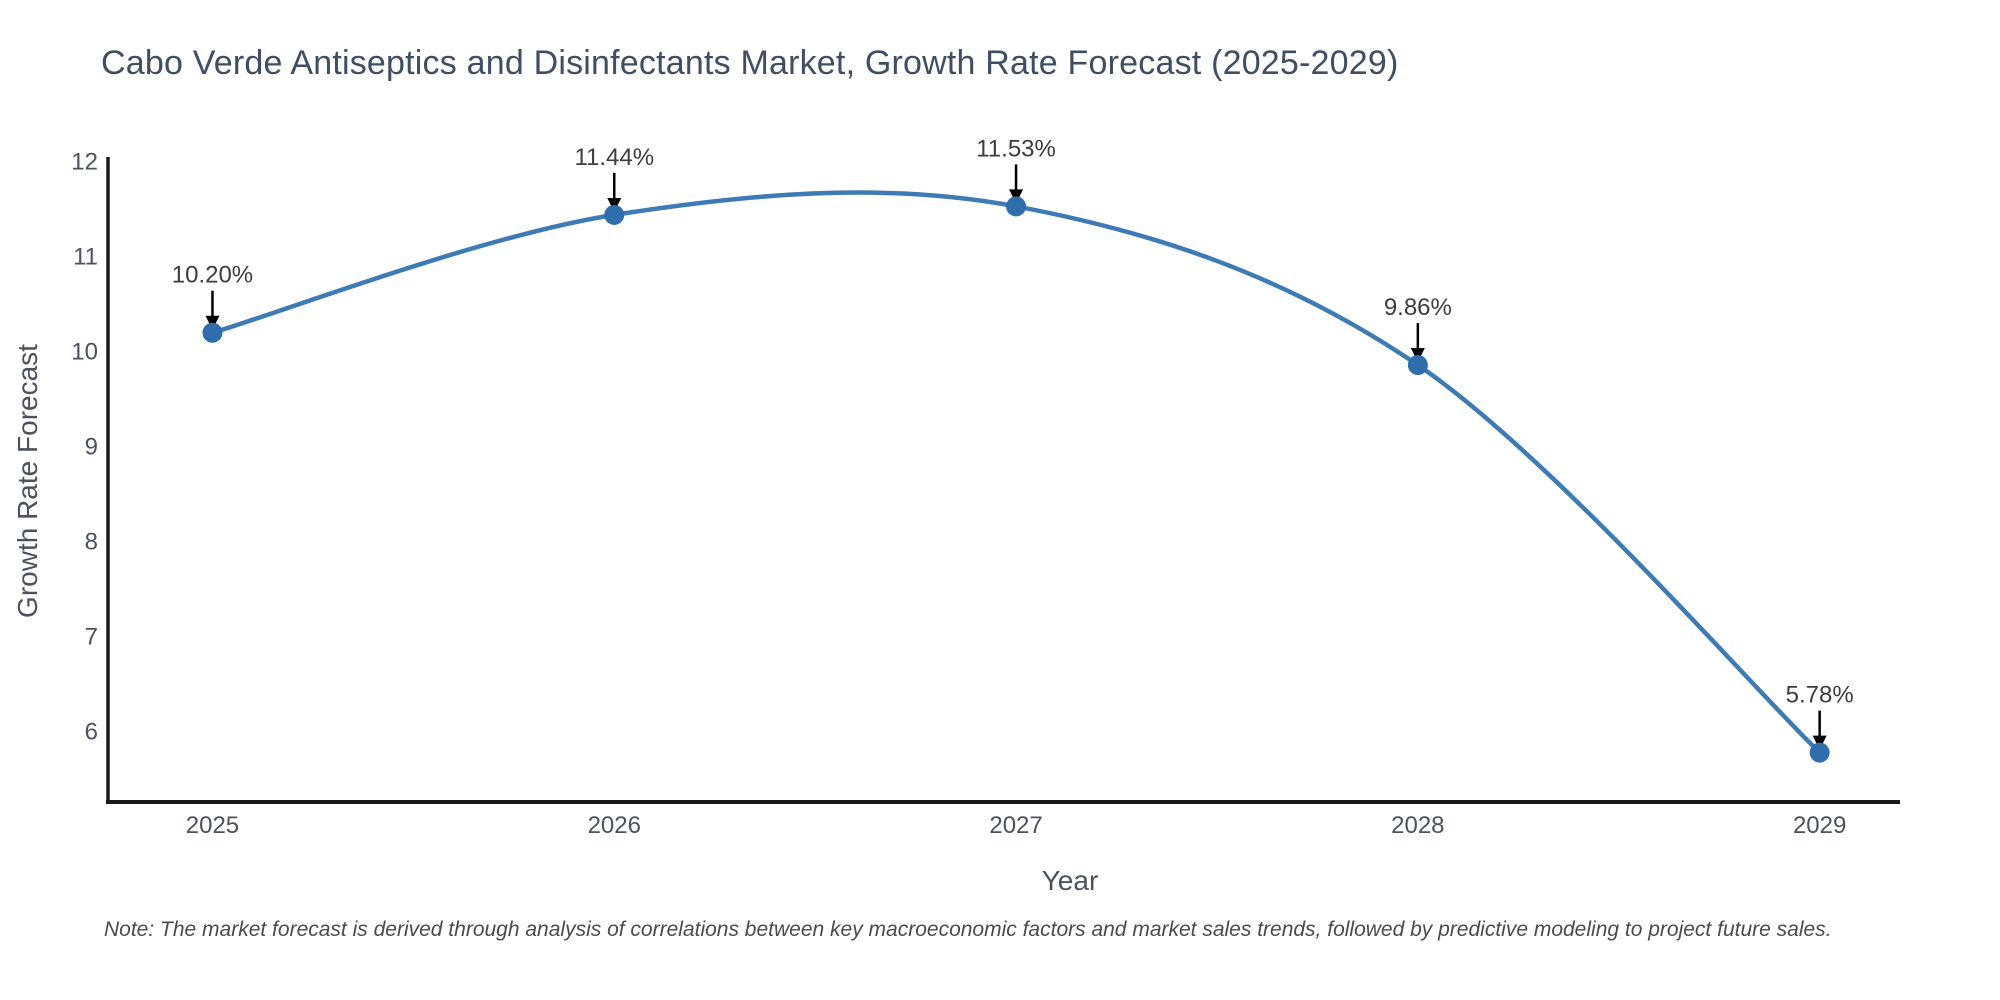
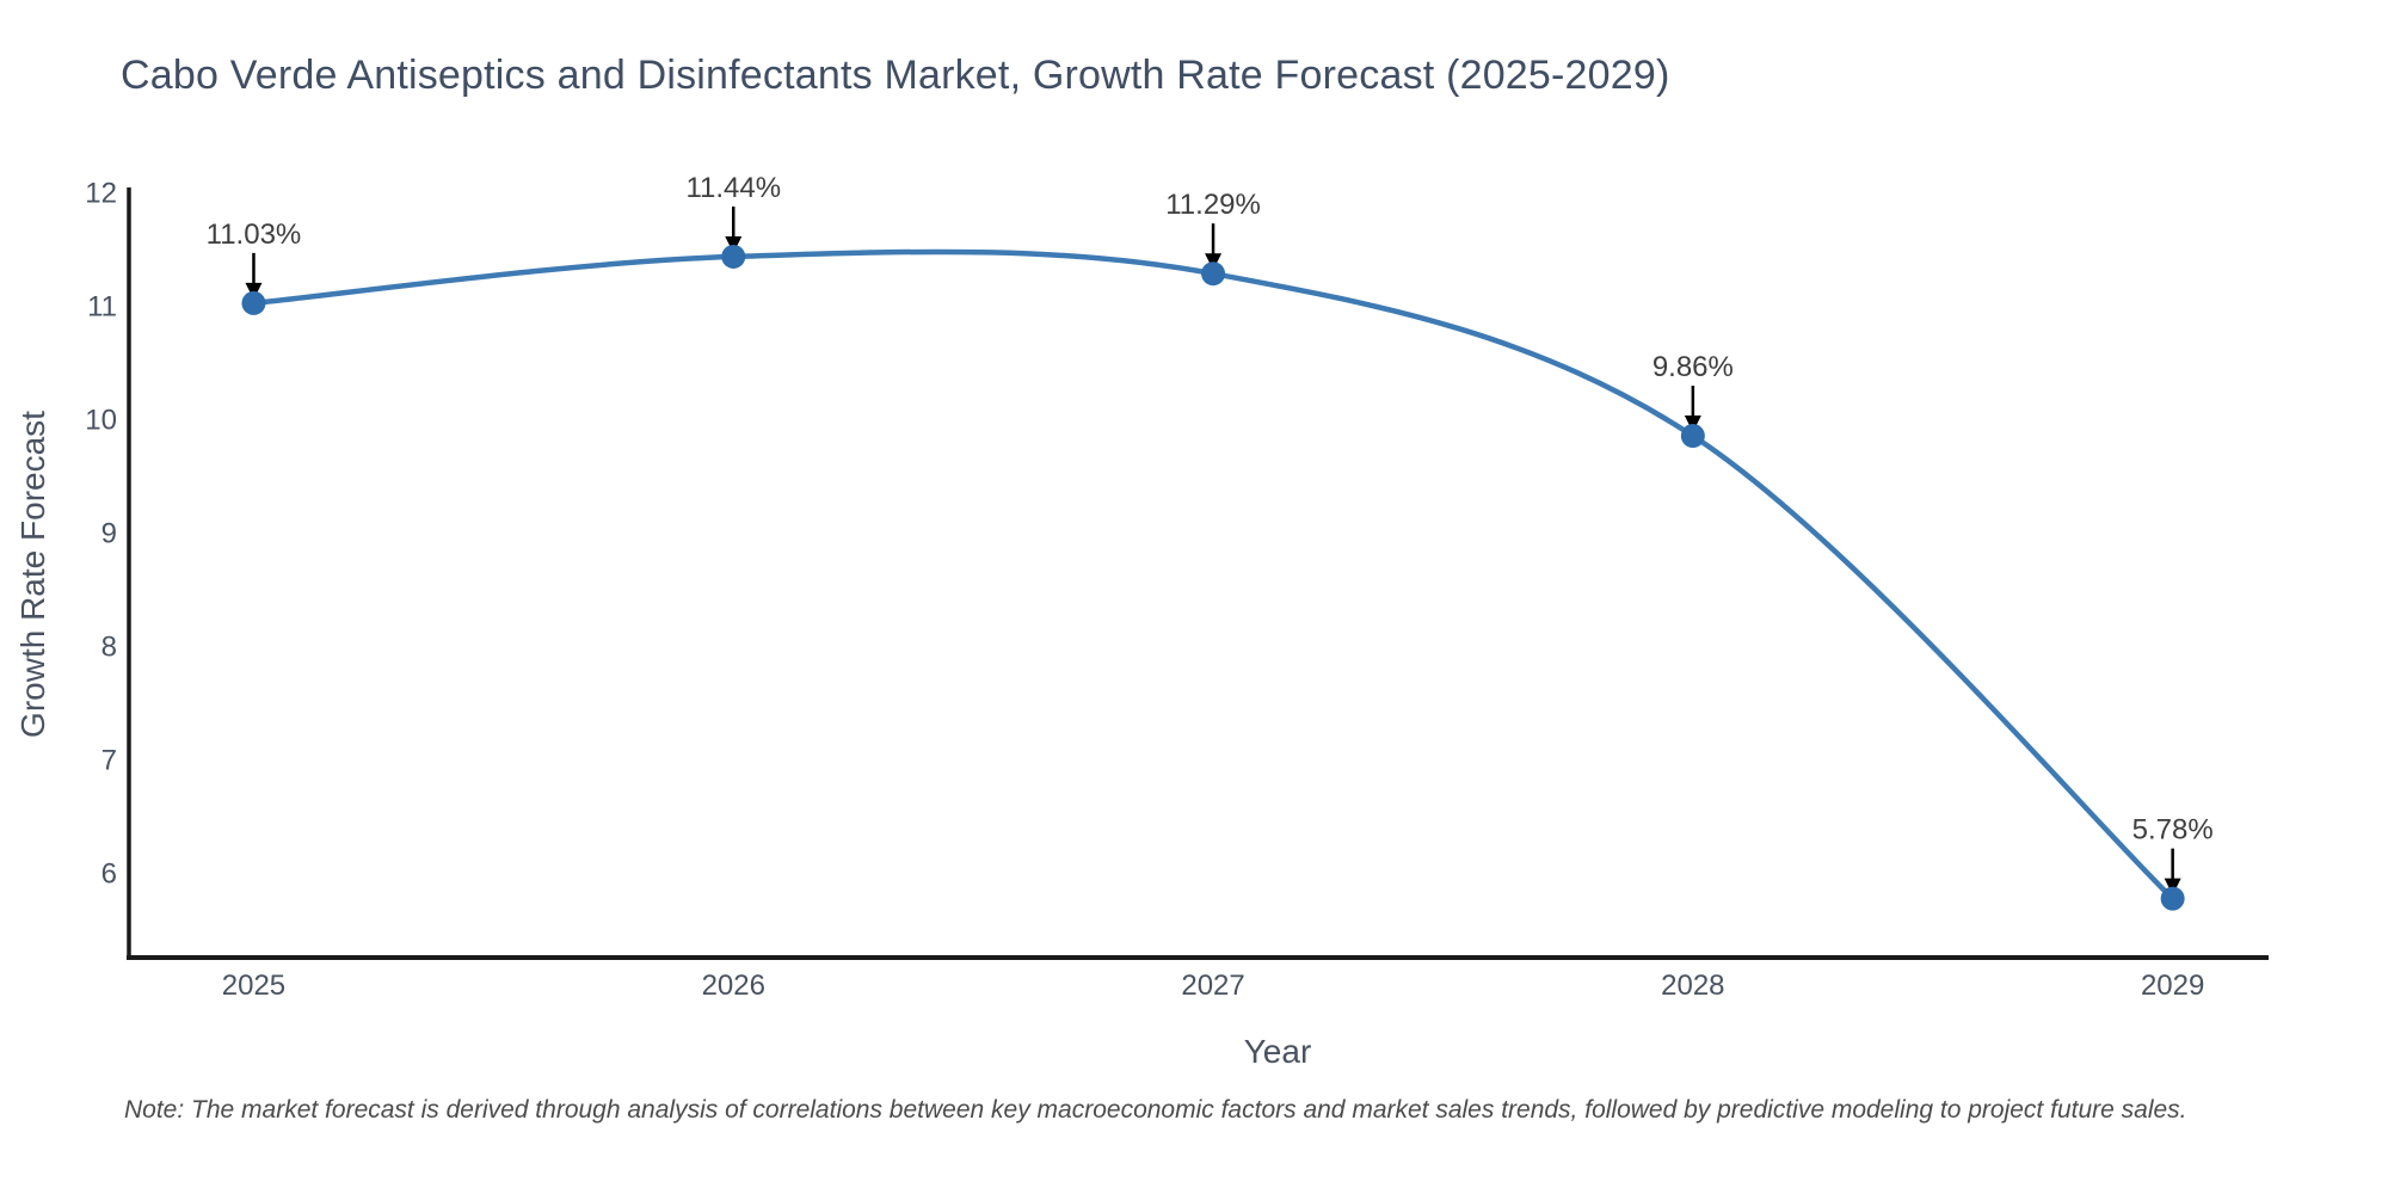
2025: 10.20% -> 11.03%
2027: 11.53% -> 11.29%
